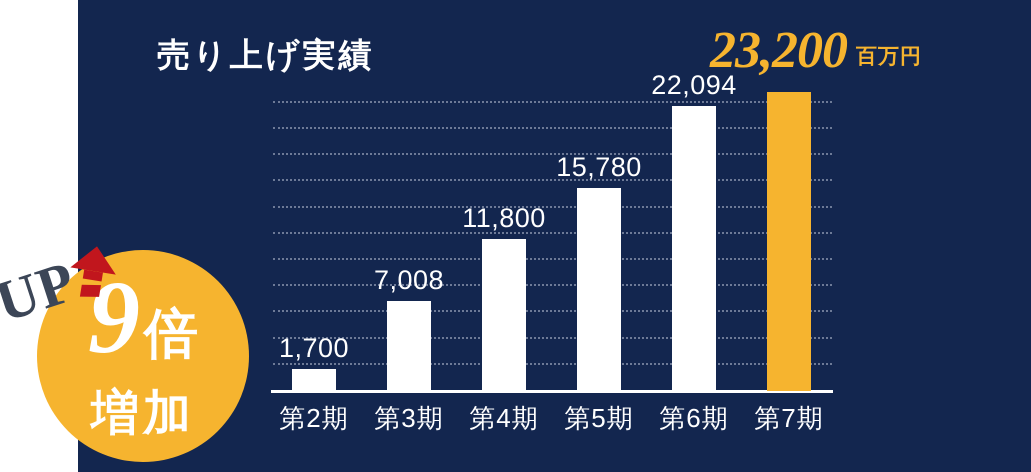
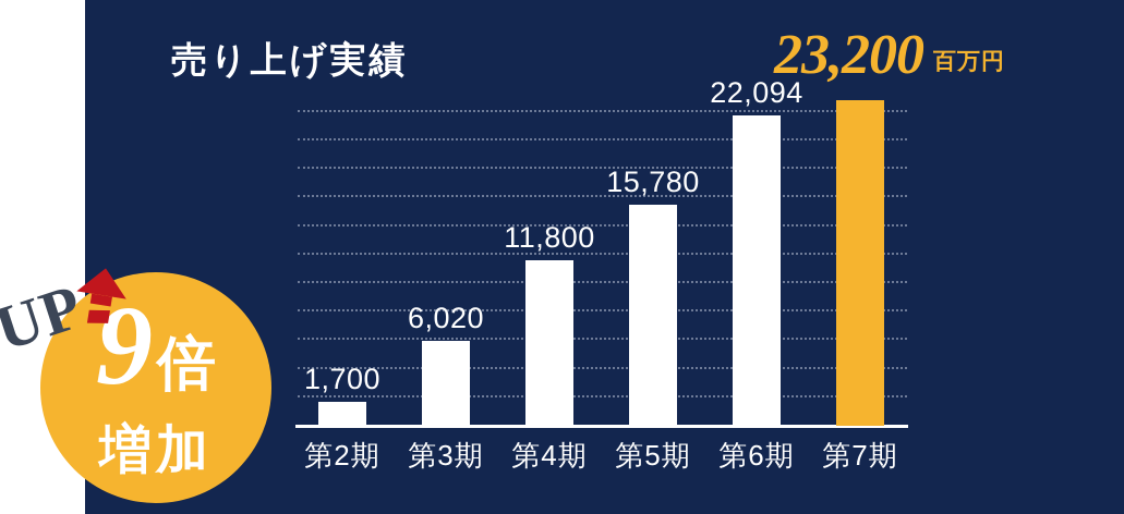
第3期: 7,008 -> 6,020
